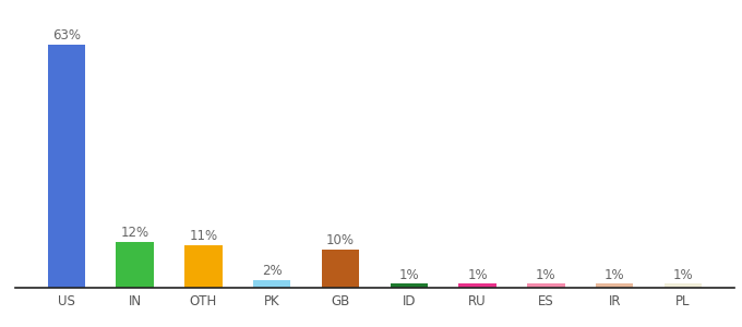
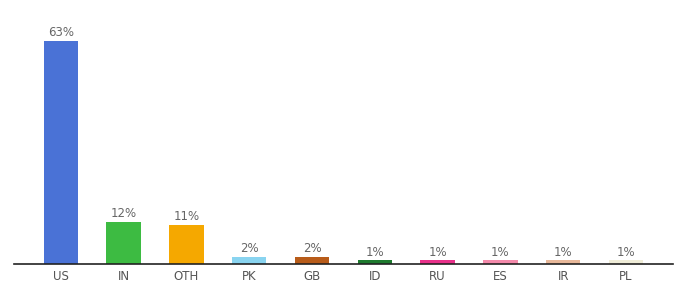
GB: 10% -> 2%
